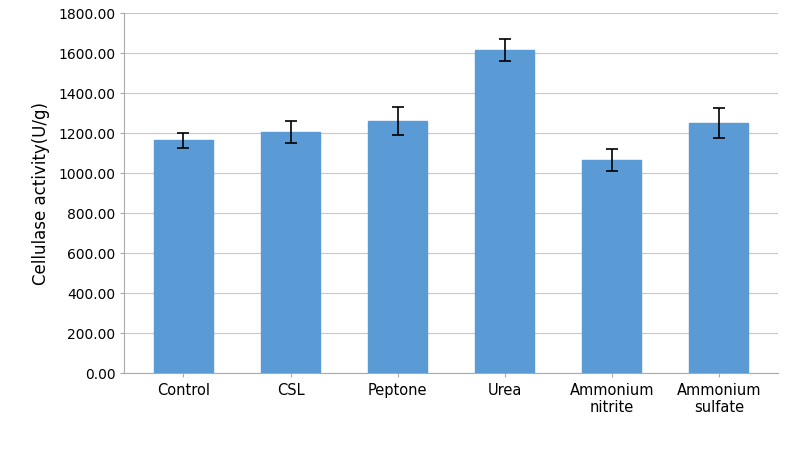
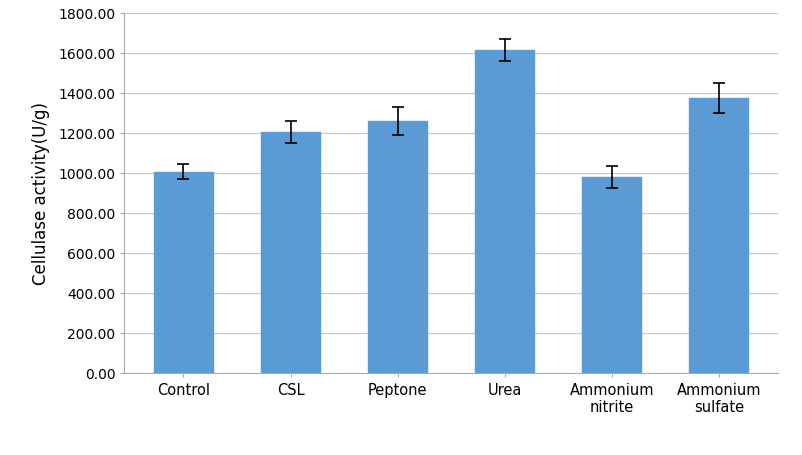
Control: 1162 -> 1005
Ammonium nitrite: 1065 -> 980
Ammonium sulfate: 1250 -> 1375
